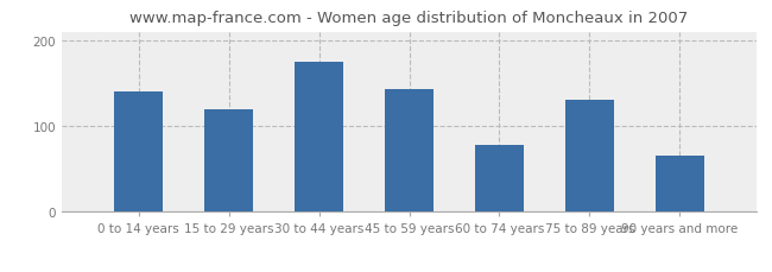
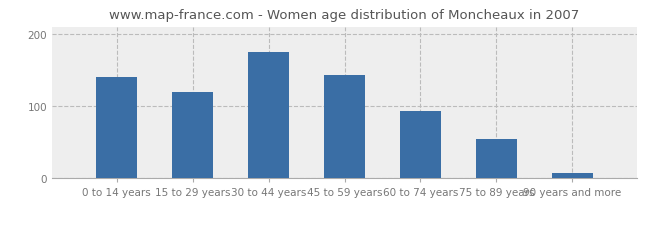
60 to 74 years: 78 -> 93
75 to 89 years: 130 -> 55
90 years and more: 66 -> 8
